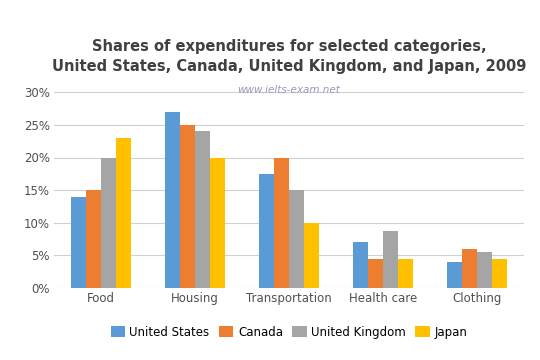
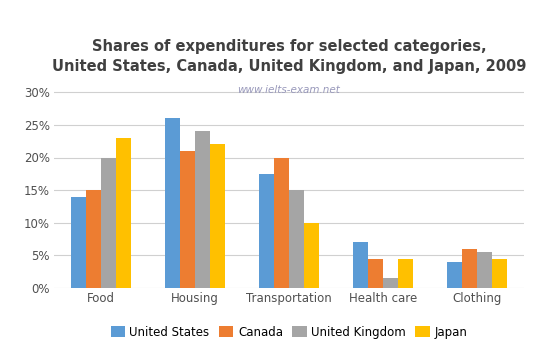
United States/Housing: 27.0% -> 26.0%
Canada/Housing: 25.0% -> 21.0%
Japan/Housing: 20.0% -> 22.0%
United Kingdom/Health care: 8.8% -> 1.5%
